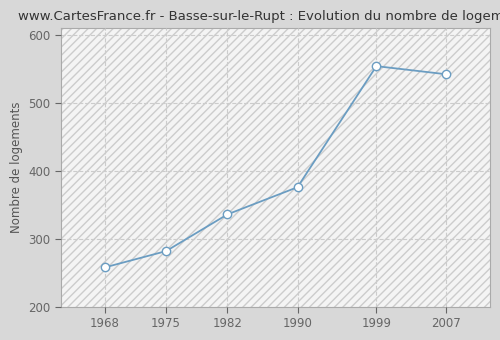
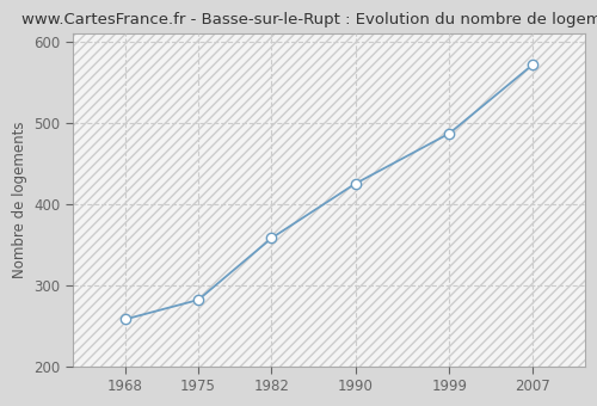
1982: 336 -> 358
1990: 376 -> 425
1999: 554 -> 487
2007: 542 -> 572
